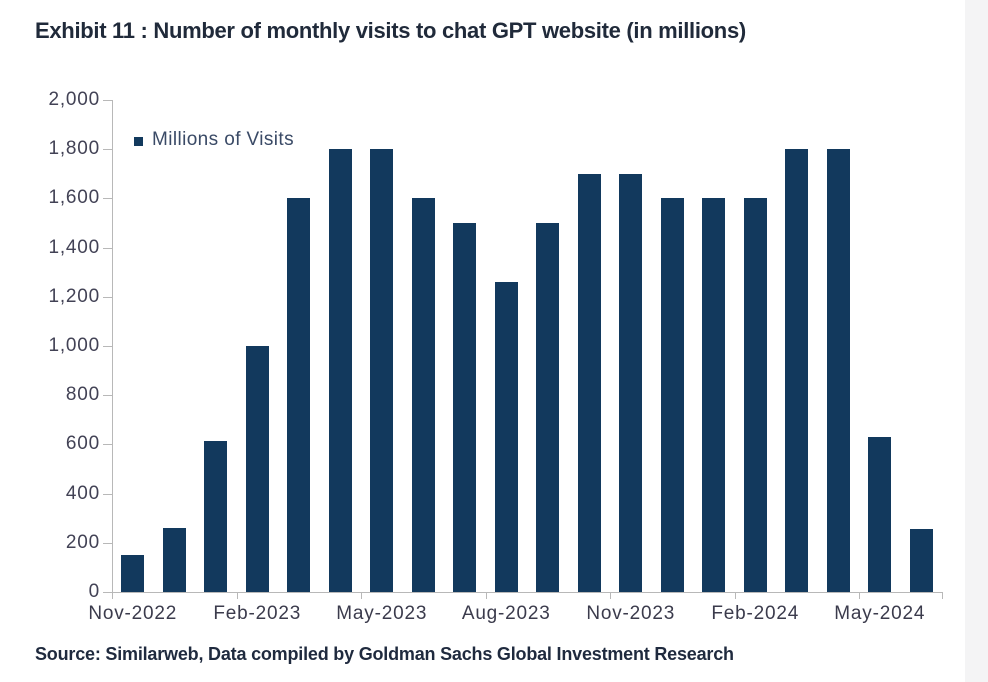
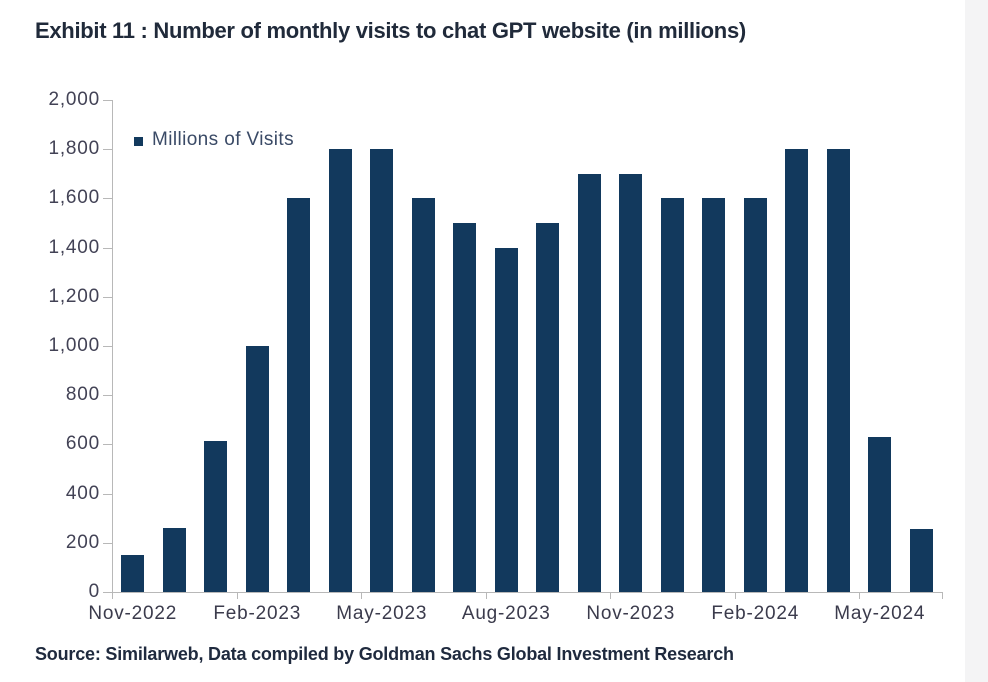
Aug-2023: 1260 -> 1400
